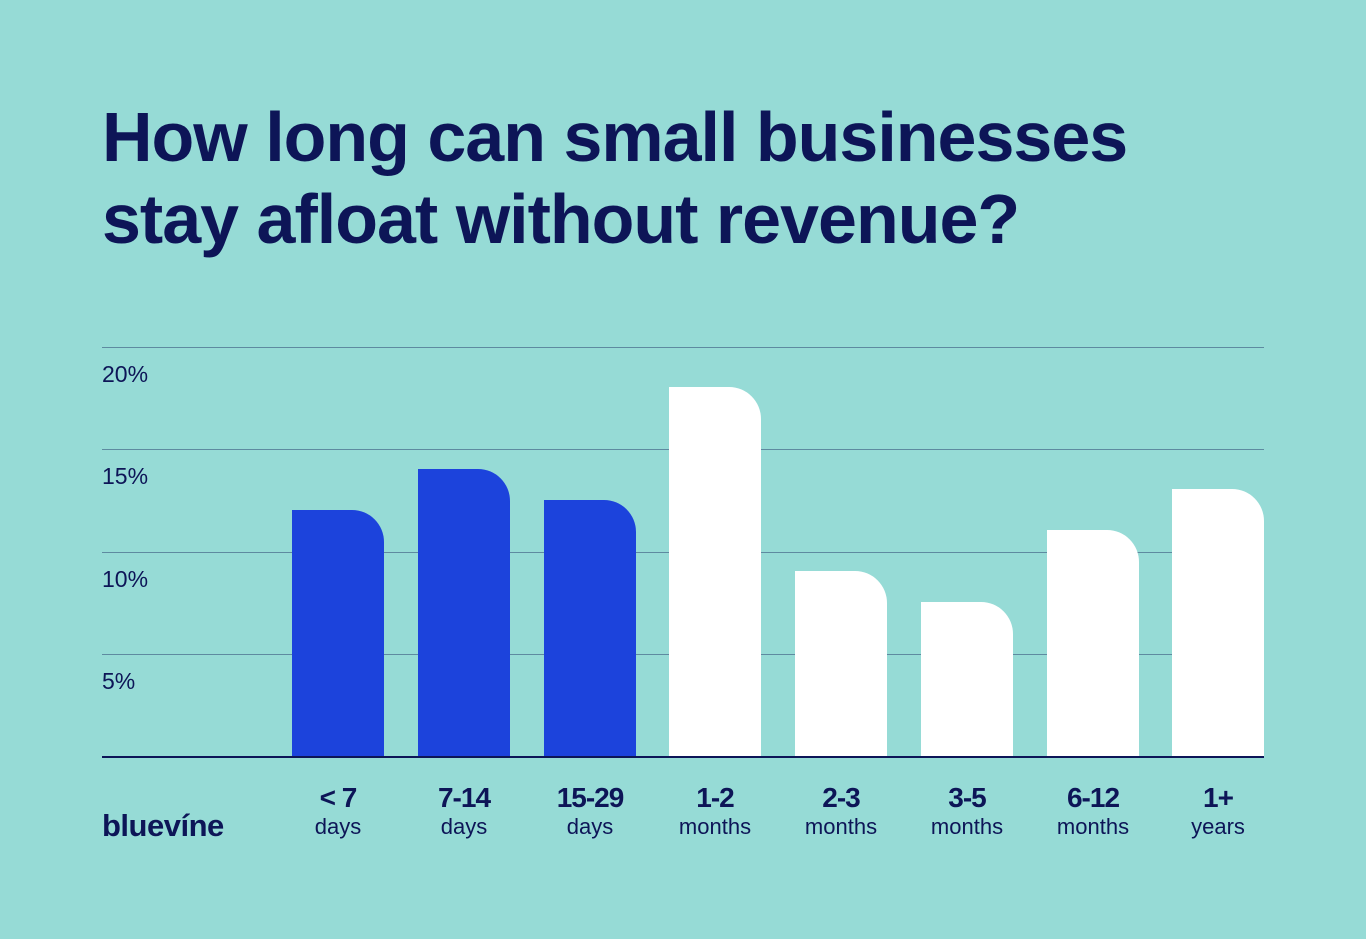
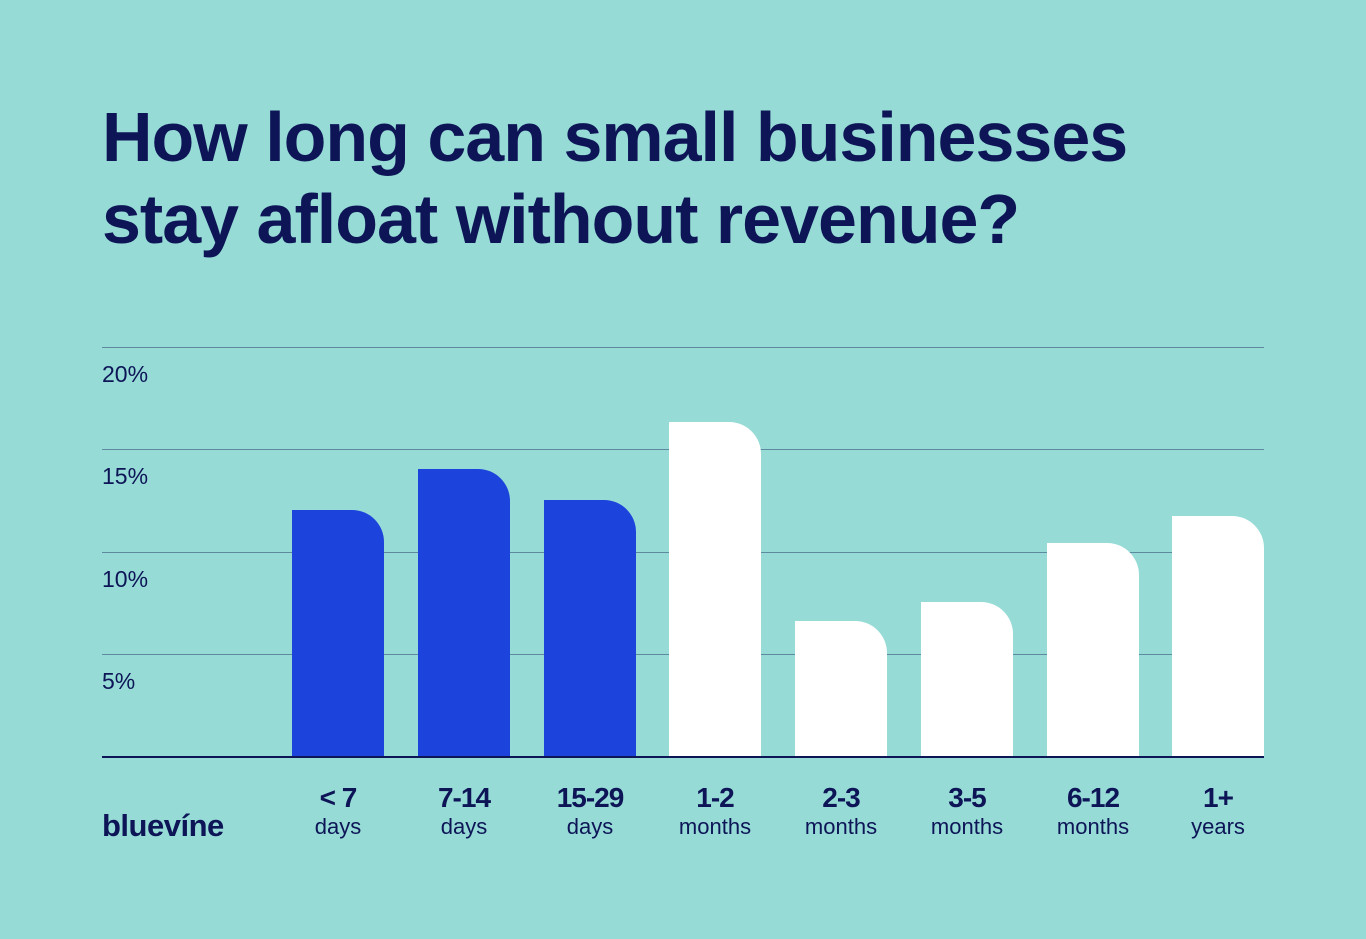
1-2 months: 18.0% -> 16.3%
2-3 months: 9.0% -> 6.6%
6-12 months: 11.0% -> 10.4%
1+ years: 13.0% -> 11.7%
